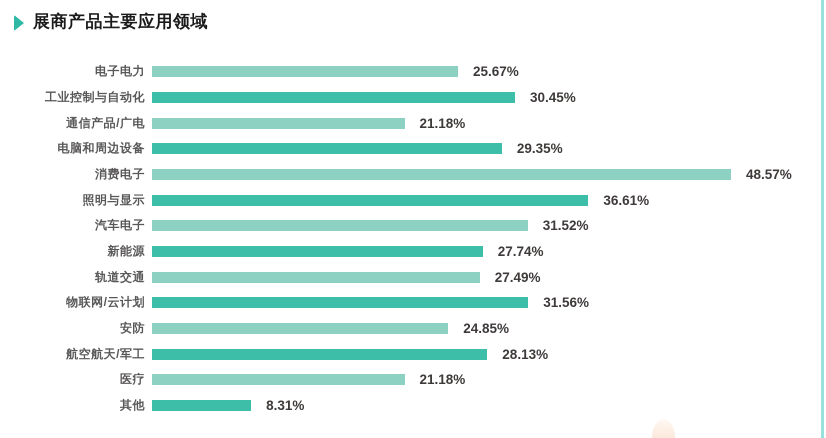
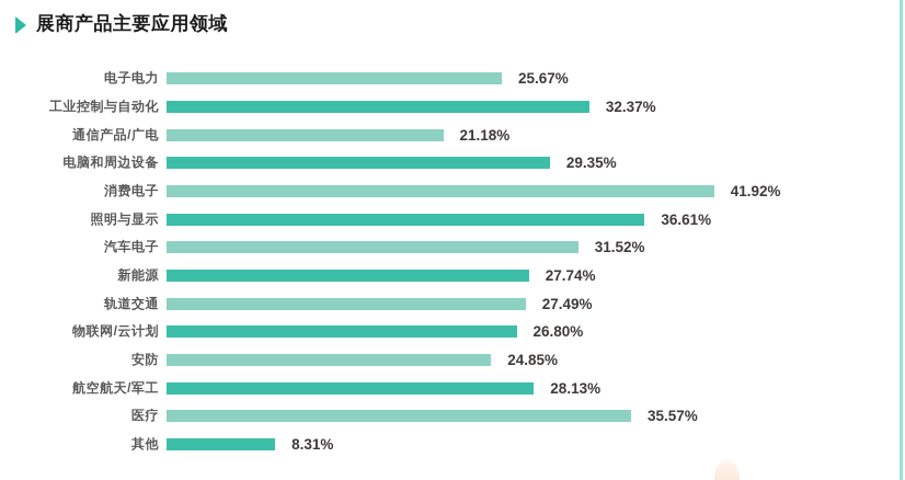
工业控制与自动化: 30.45% -> 32.37%
消费电子: 48.57% -> 41.92%
物联网/云计划: 31.56% -> 26.80%
医疗: 21.18% -> 35.57%
